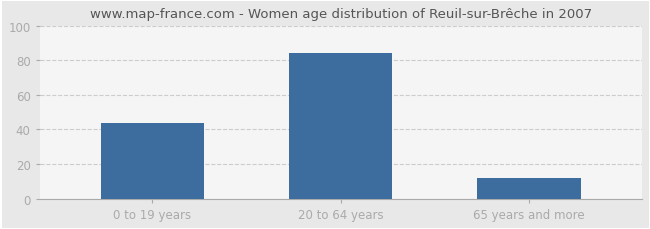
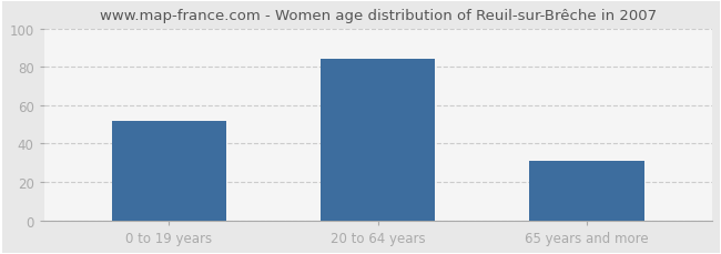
0 to 19 years: 44 -> 52
65 years and more: 12 -> 31
